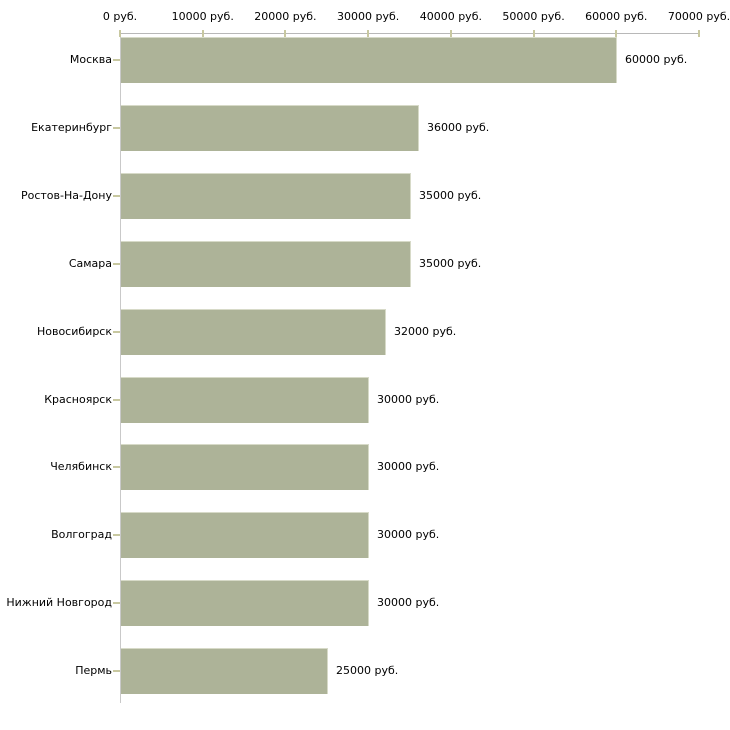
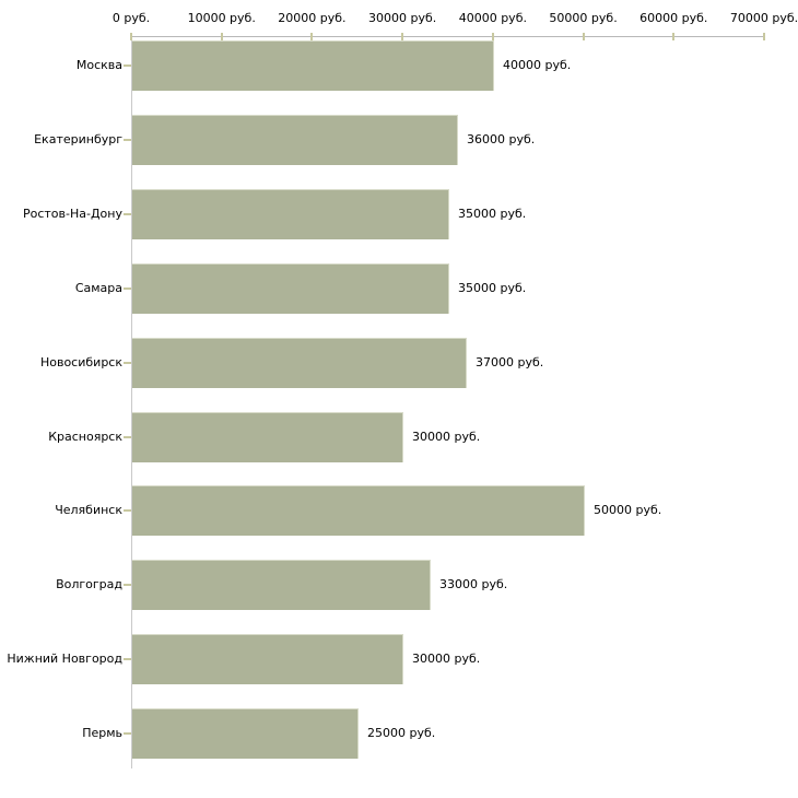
Москва: 60000 -> 40000
Новосибирск: 32000 -> 37000
Челябинск: 30000 -> 50000
Волгоград: 30000 -> 33000
